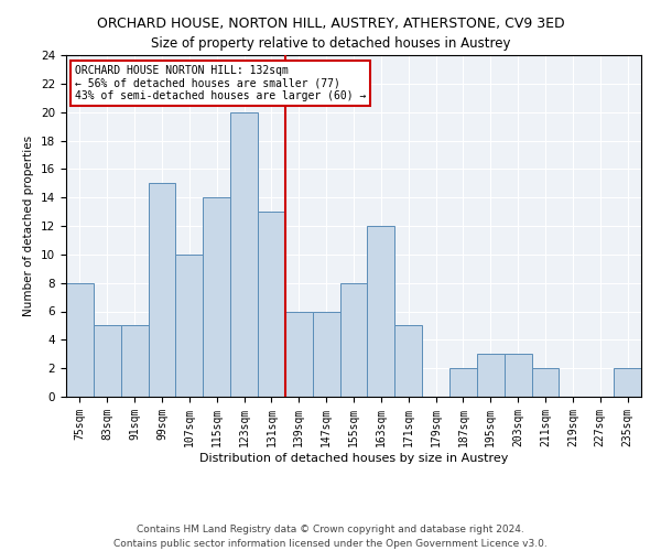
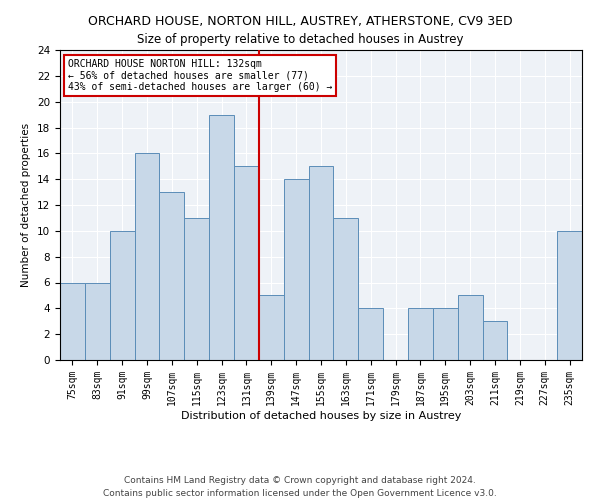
75sqm: 8 -> 6
83sqm: 5 -> 6
91sqm: 5 -> 10
99sqm: 15 -> 16
107sqm: 10 -> 13
115sqm: 14 -> 11
123sqm: 20 -> 19
131sqm: 13 -> 15
139sqm: 6 -> 5
147sqm: 6 -> 14
155sqm: 8 -> 15
163sqm: 12 -> 11
171sqm: 5 -> 4
187sqm: 2 -> 4
195sqm: 3 -> 4
203sqm: 3 -> 5
211sqm: 2 -> 3
235sqm: 2 -> 10
